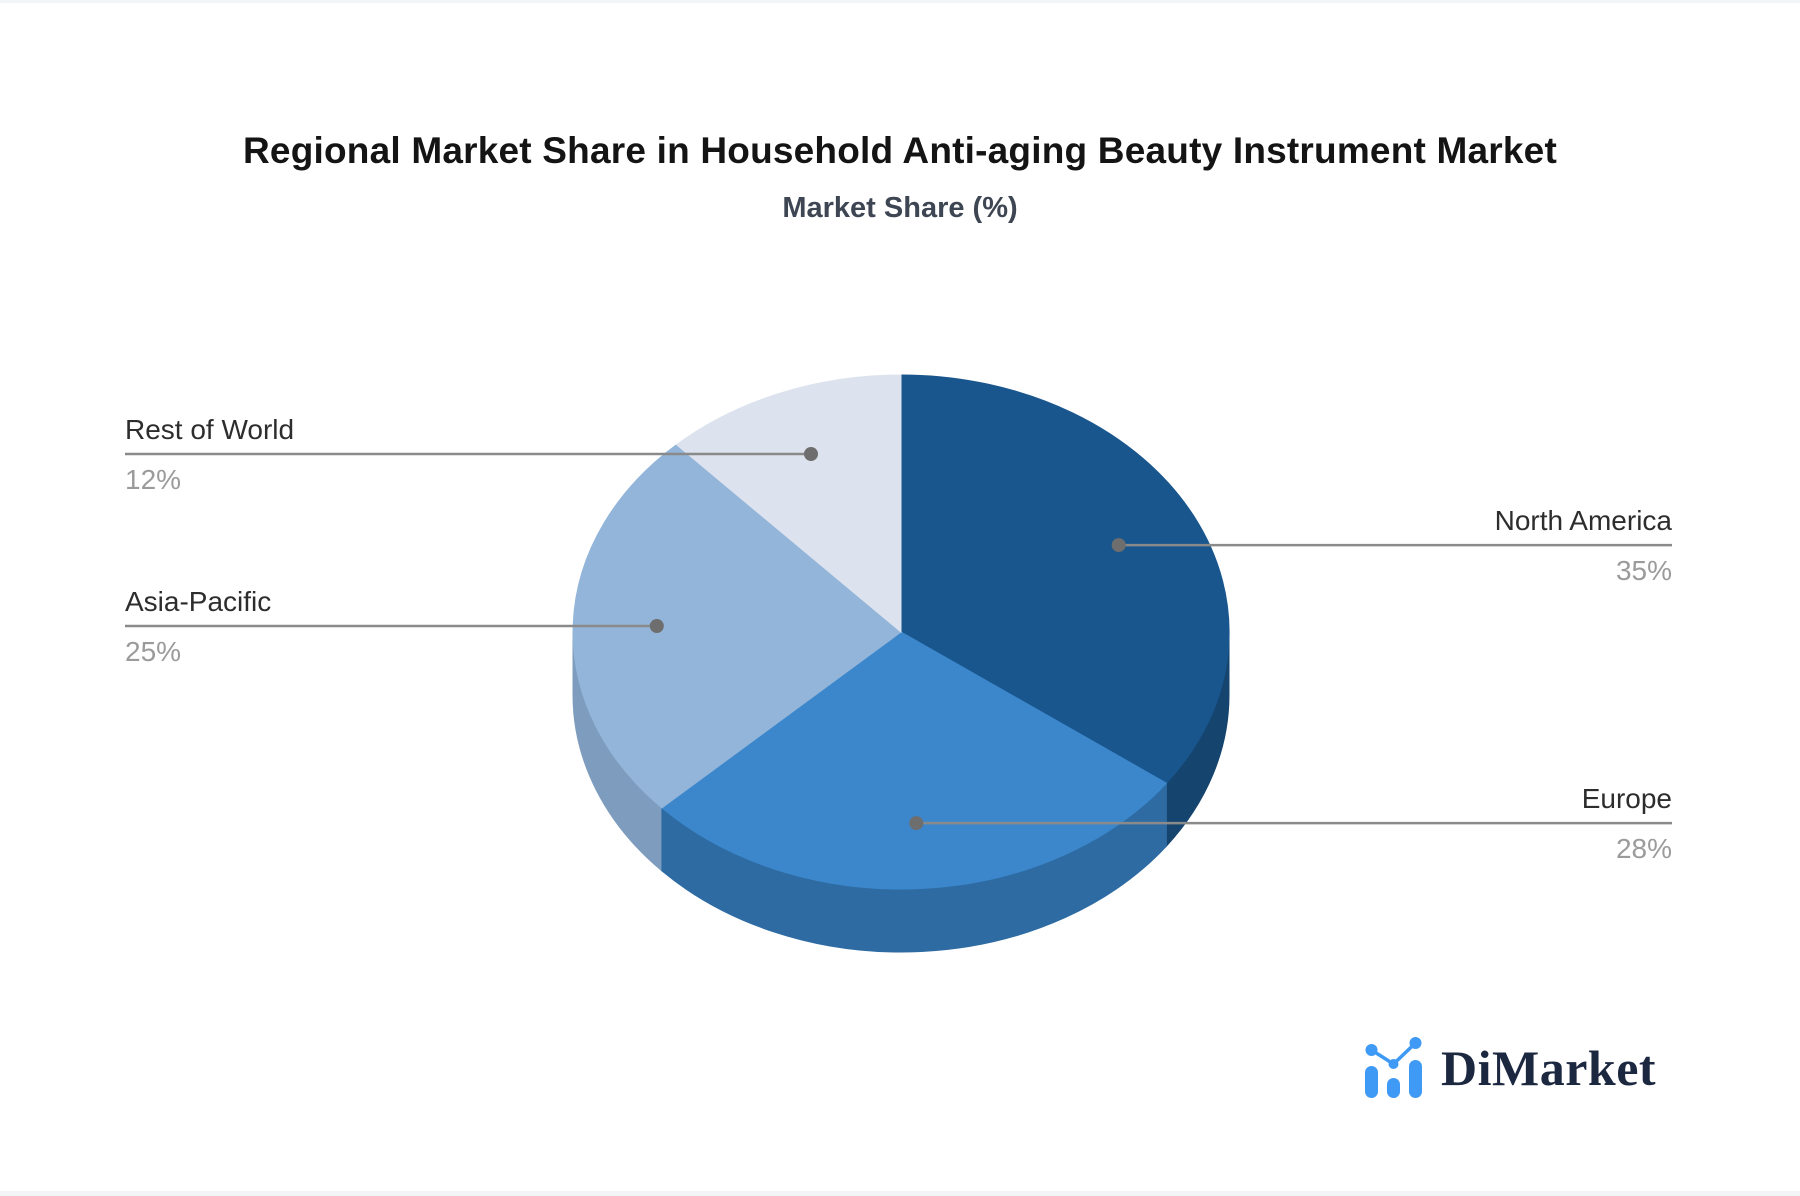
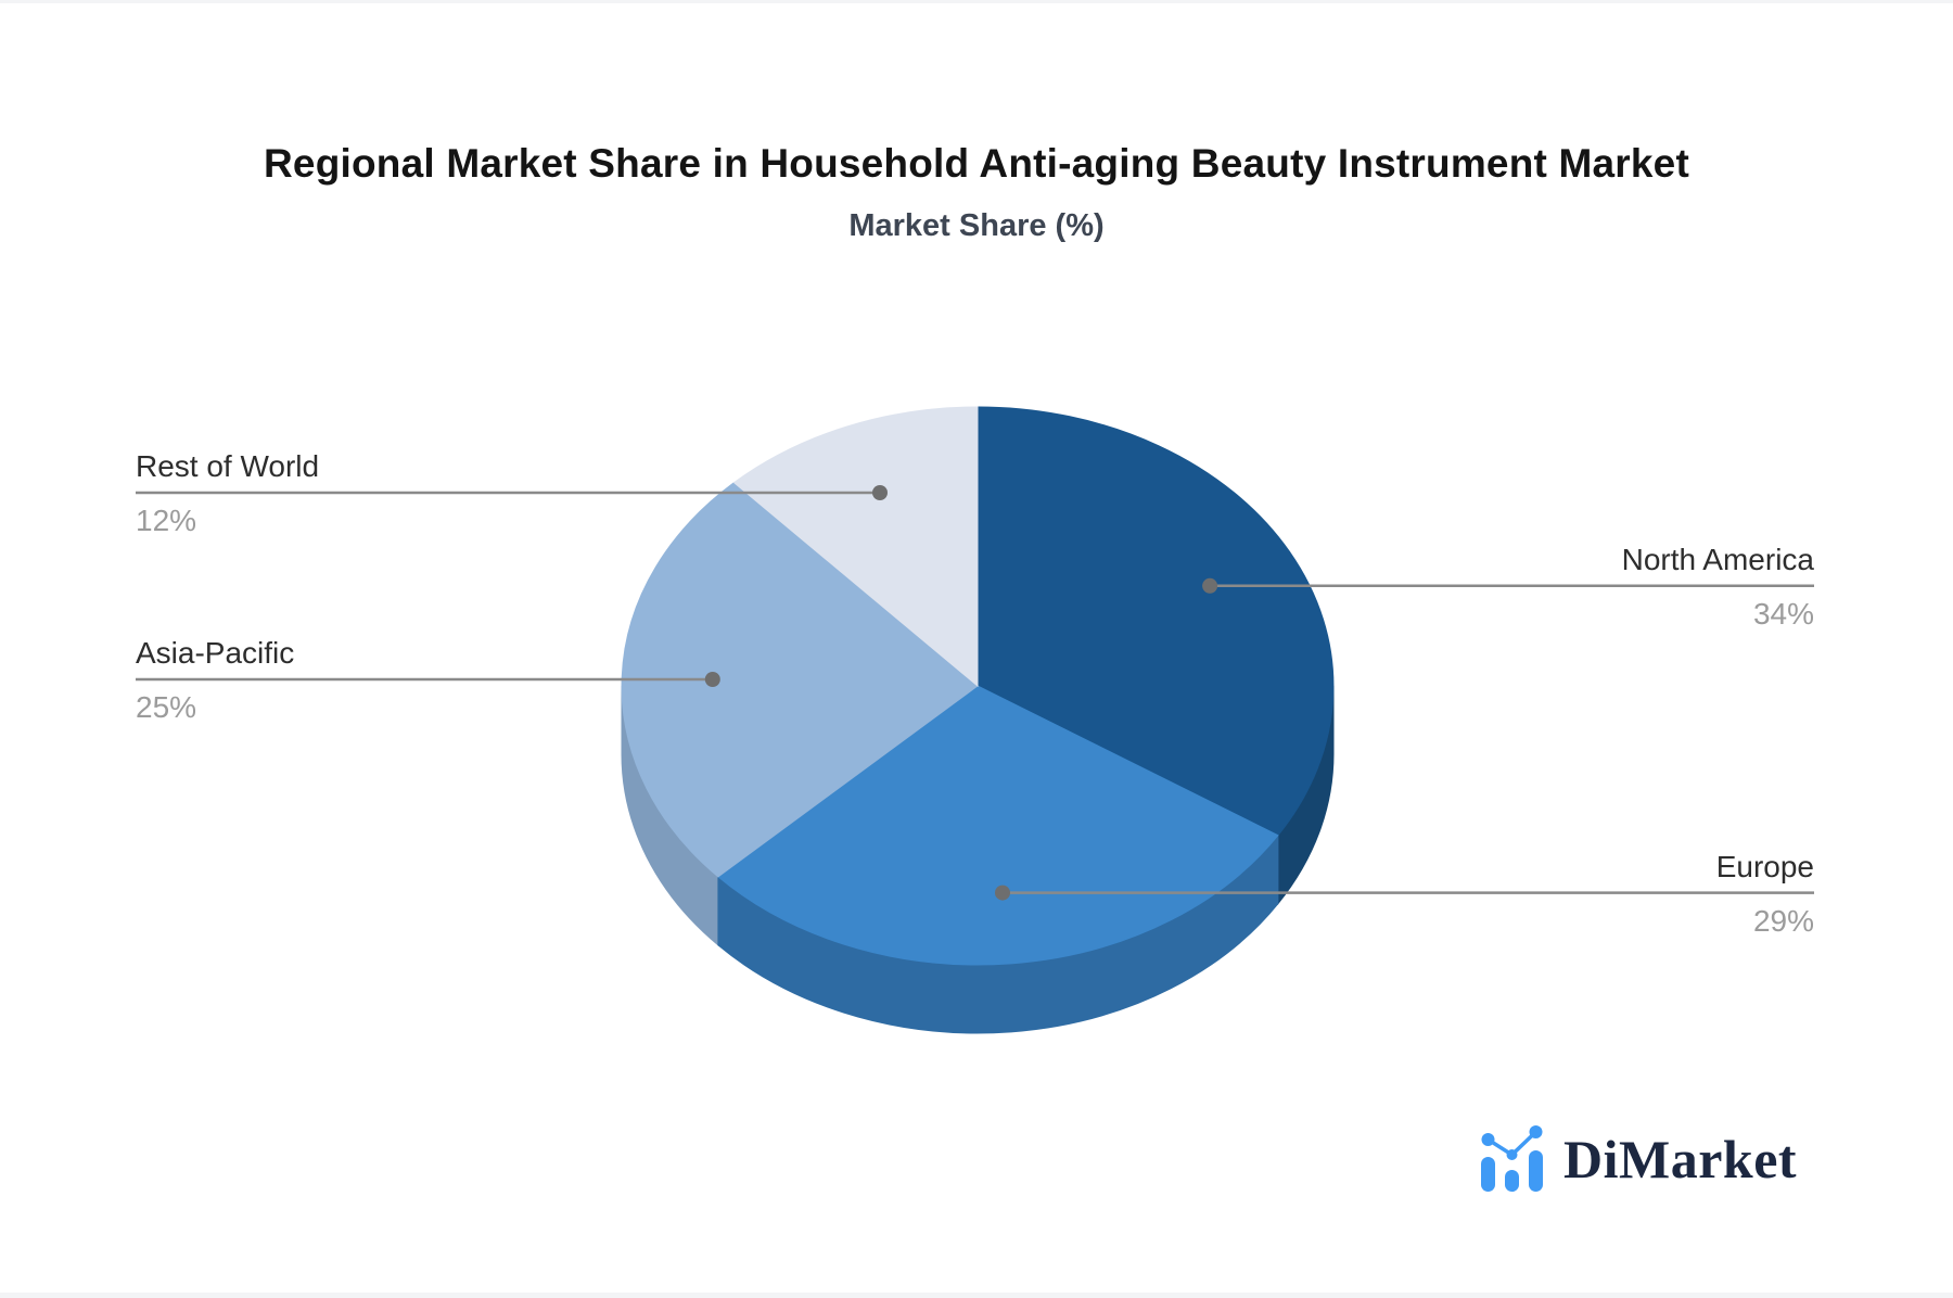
North America: 35% -> 34%
Europe: 28% -> 29%
